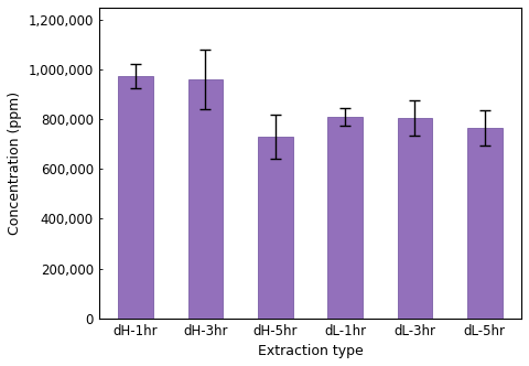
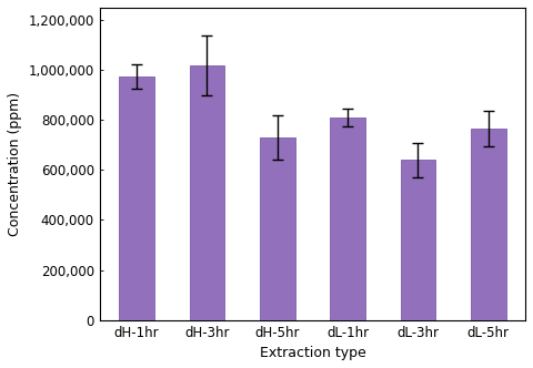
dH-3hr: 960,000 -> 1,020,000
dL-3hr: 805,000 -> 640,000
